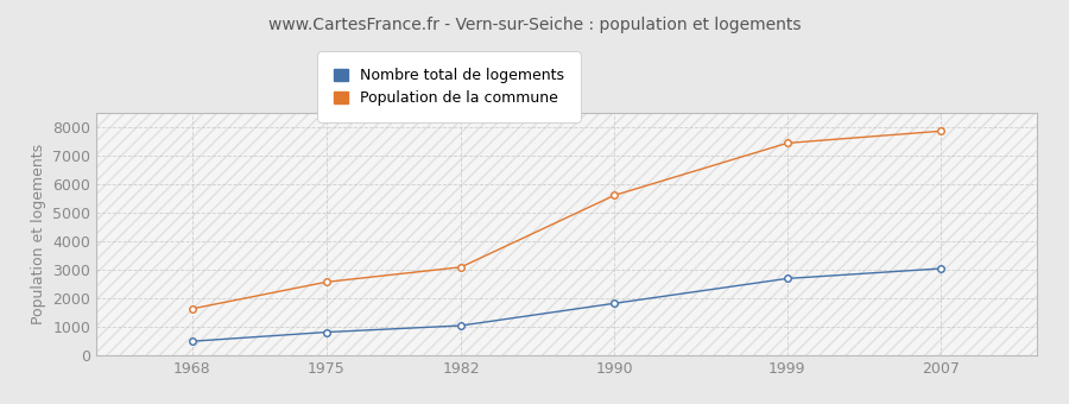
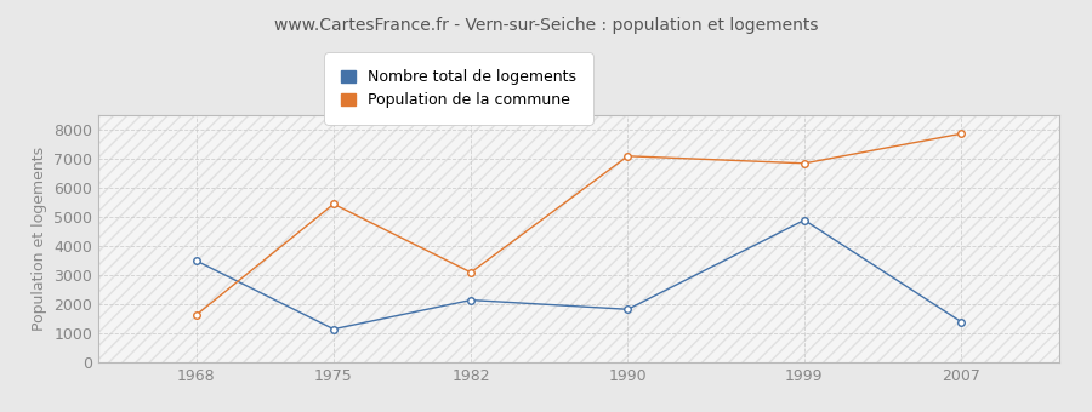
Nombre total de logements/1968: 500 -> 3500
Nombre total de logements/1975: 820 -> 1150
Population de la commune/1975: 2580 -> 5450
Nombre total de logements/1982: 1050 -> 2150
Population de la commune/1990: 5620 -> 7100
Nombre total de logements/1999: 2700 -> 4900
Population de la commune/1999: 7450 -> 6850
Nombre total de logements/2007: 3050 -> 1400
